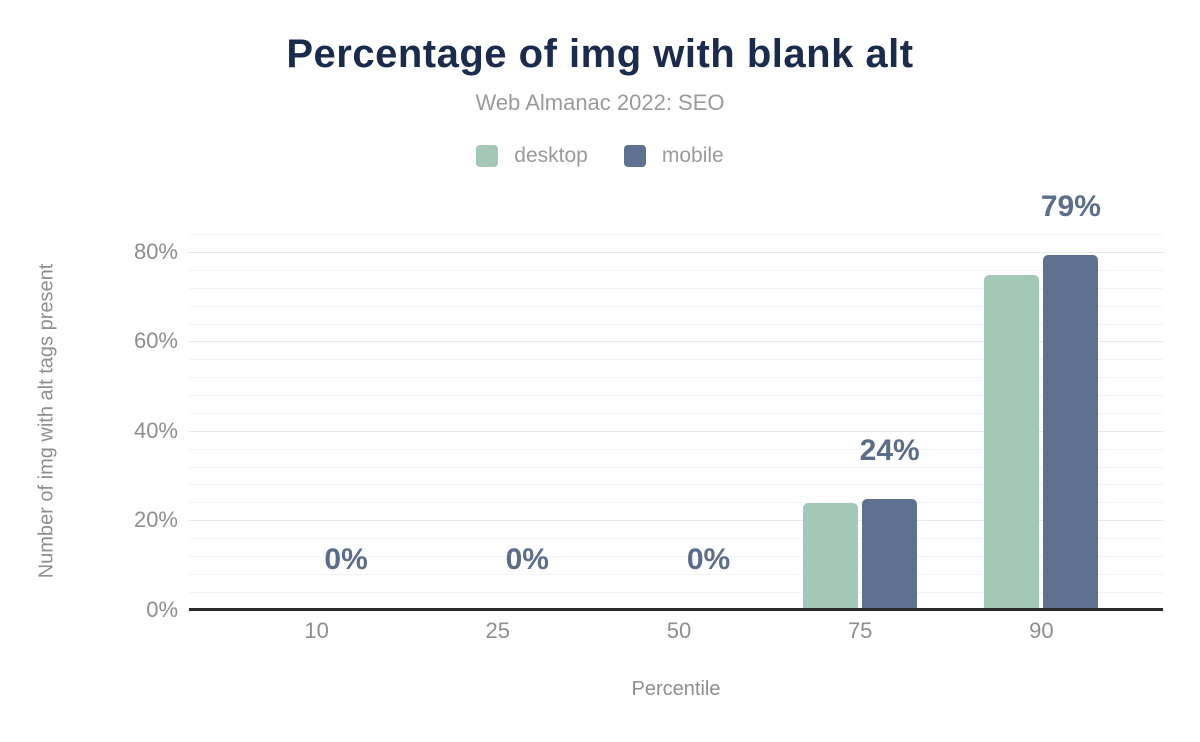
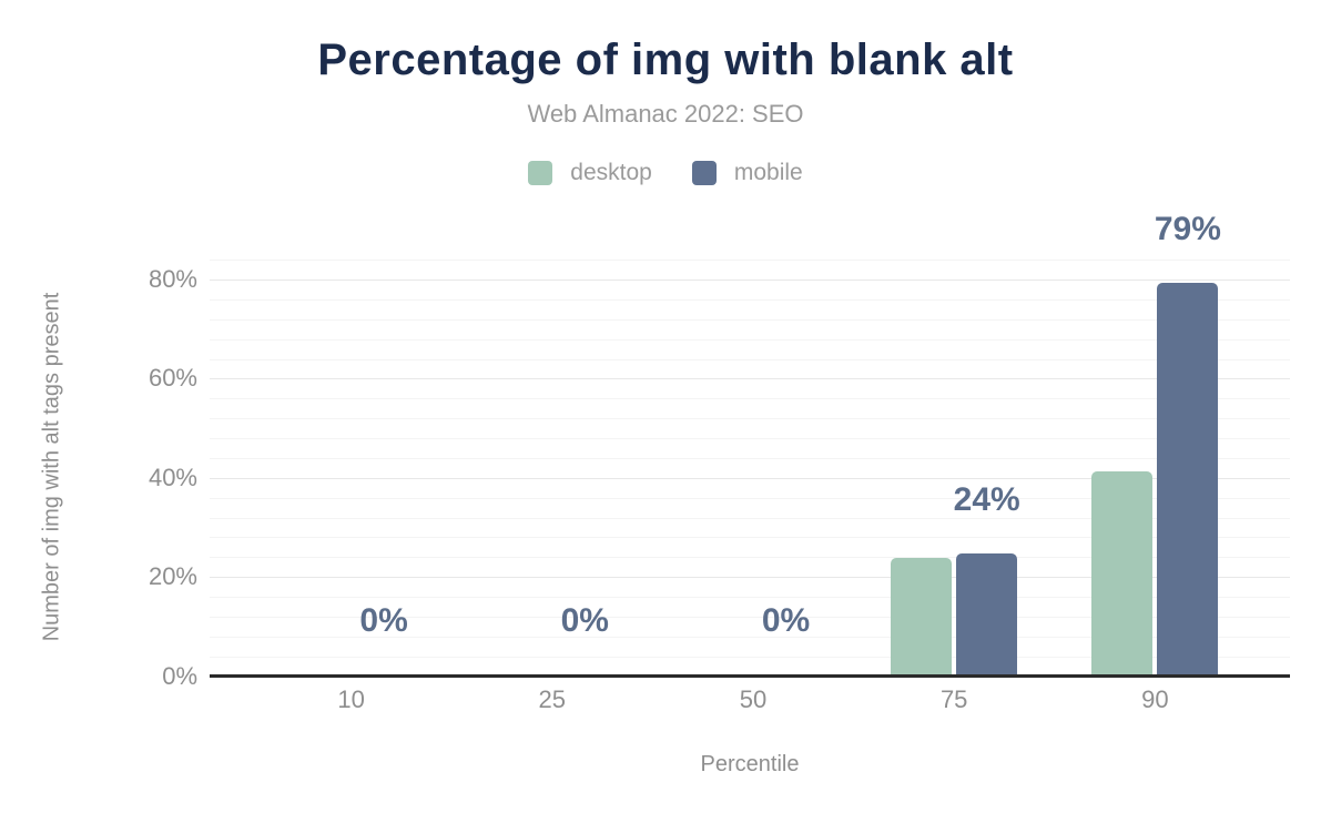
desktop/90: 74% -> 41%
